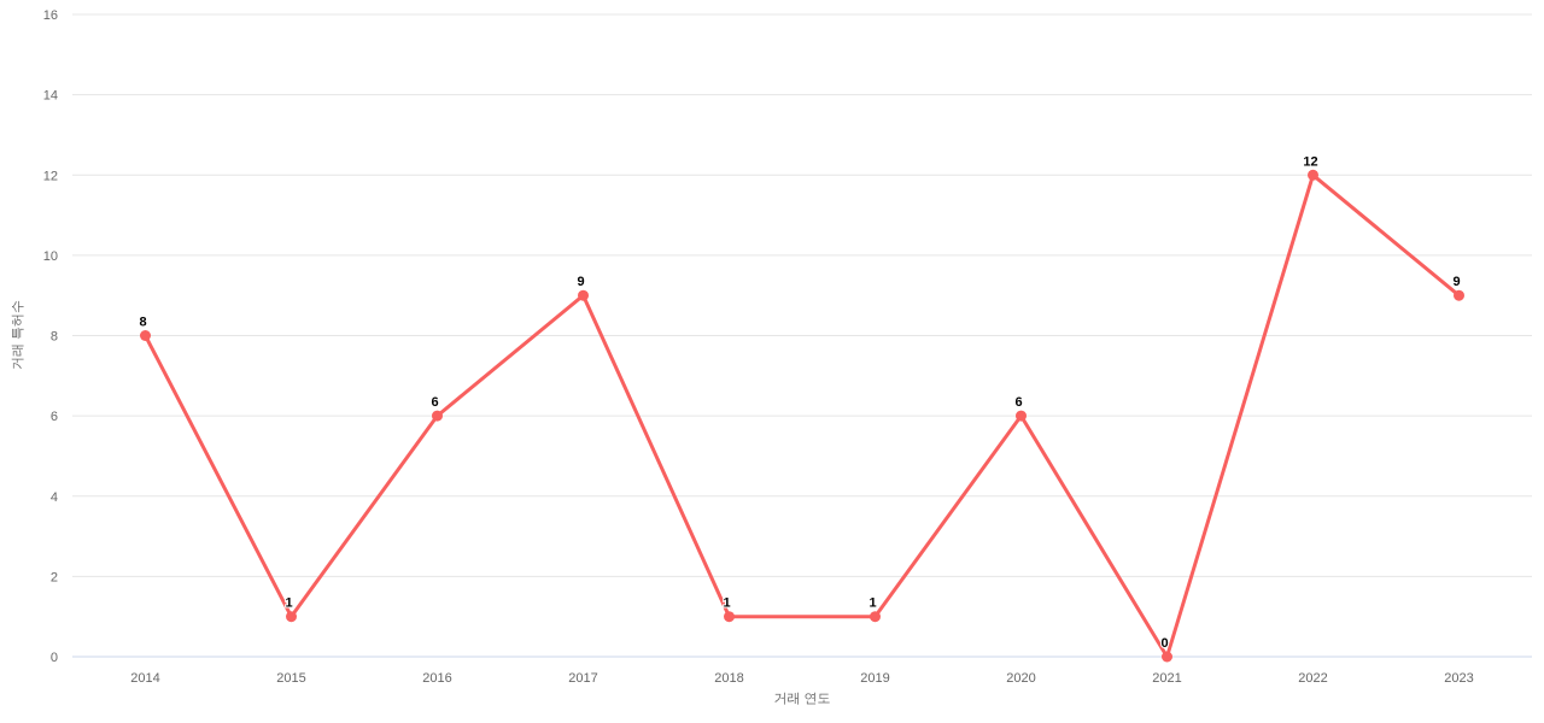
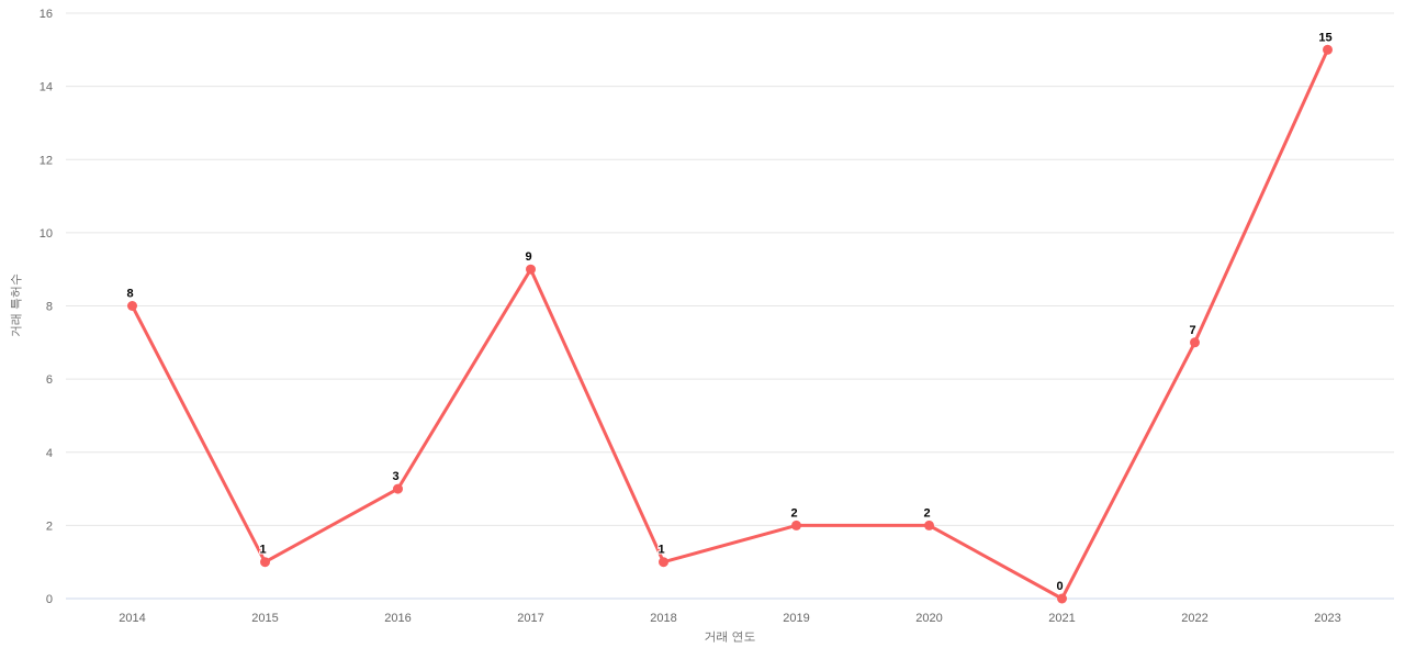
2016: 6 -> 3
2019: 1 -> 2
2020: 6 -> 2
2022: 12 -> 7
2023: 9 -> 15
